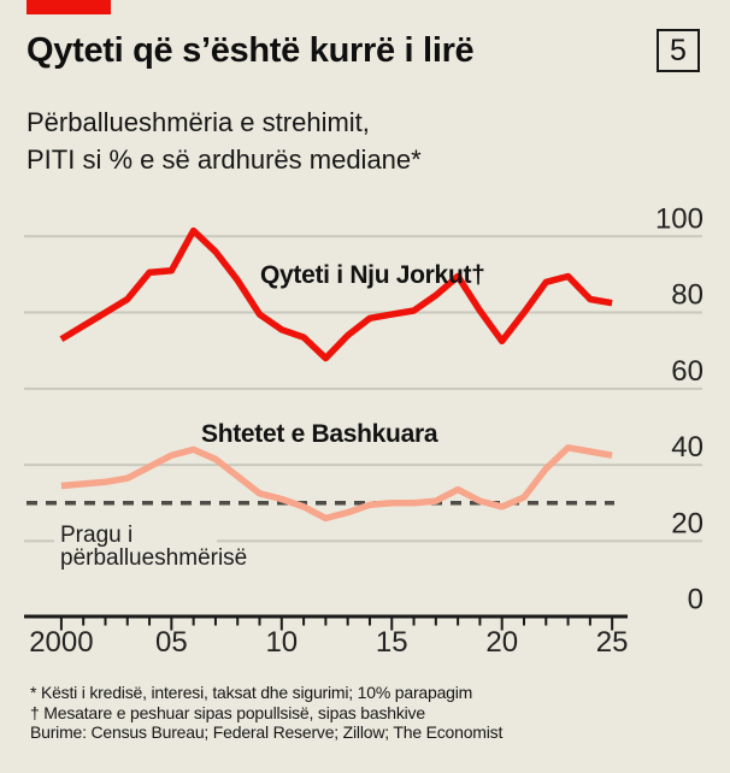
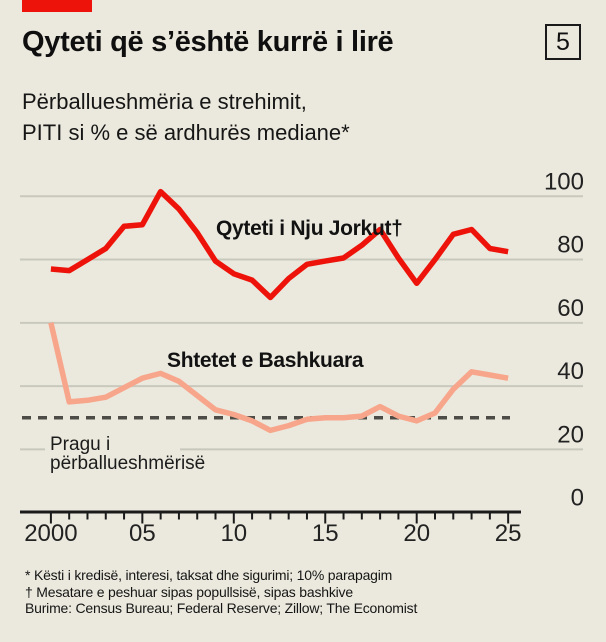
Qyteti i Nju Jorkut†/2000: 73 -> 77
Shtetet e Bashkuara/2000: 34 -> 60
